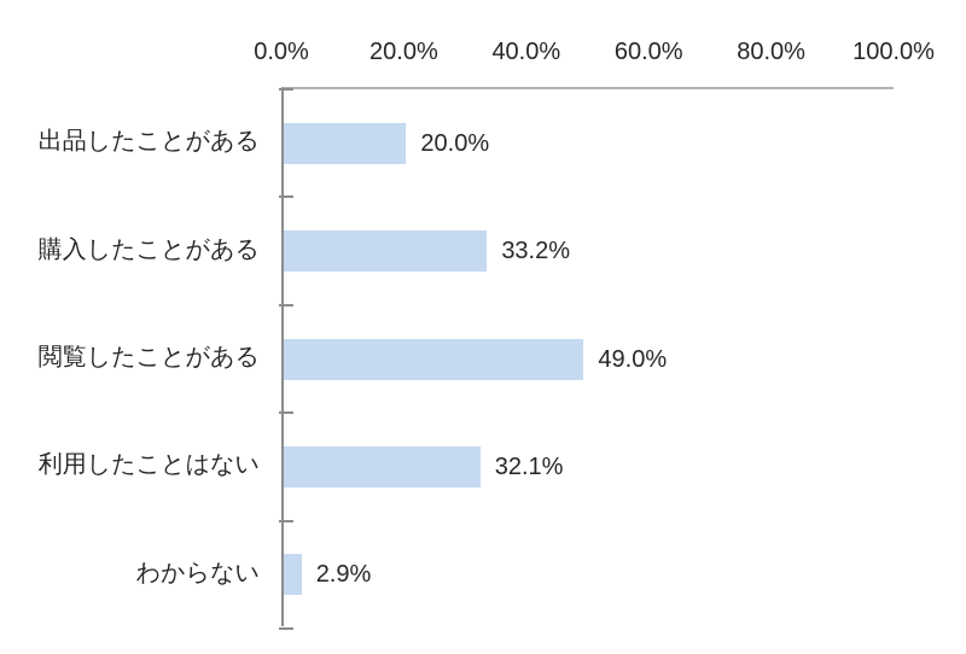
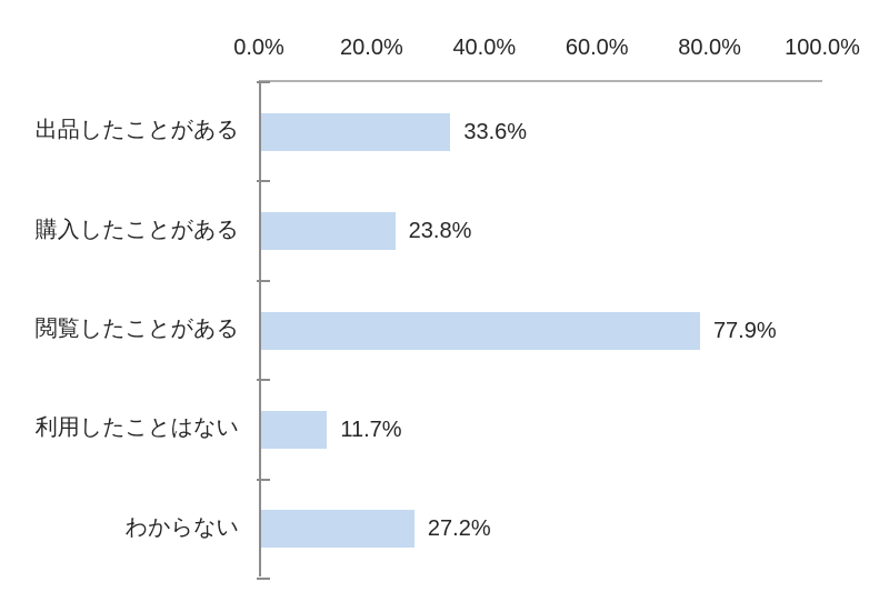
出品したことがある: 20.0% -> 33.6%
購入したことがある: 33.2% -> 23.8%
閲覧したことがある: 49.0% -> 77.9%
利用したことはない: 32.1% -> 11.7%
わからない: 2.9% -> 27.2%
